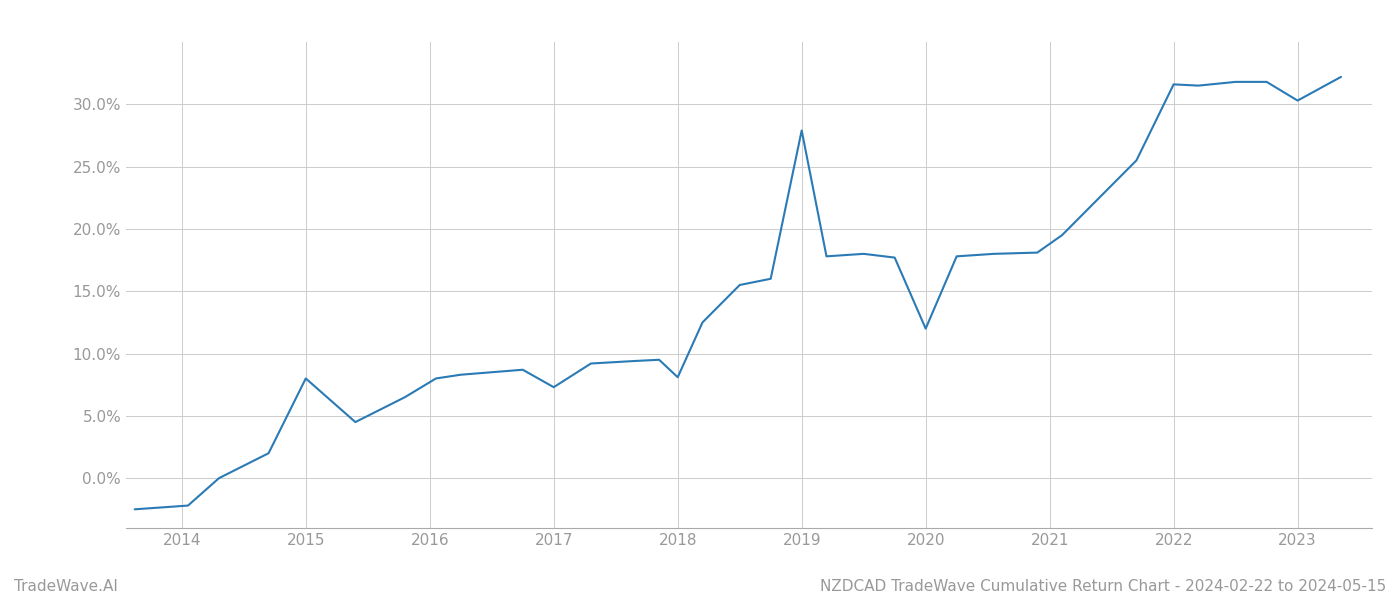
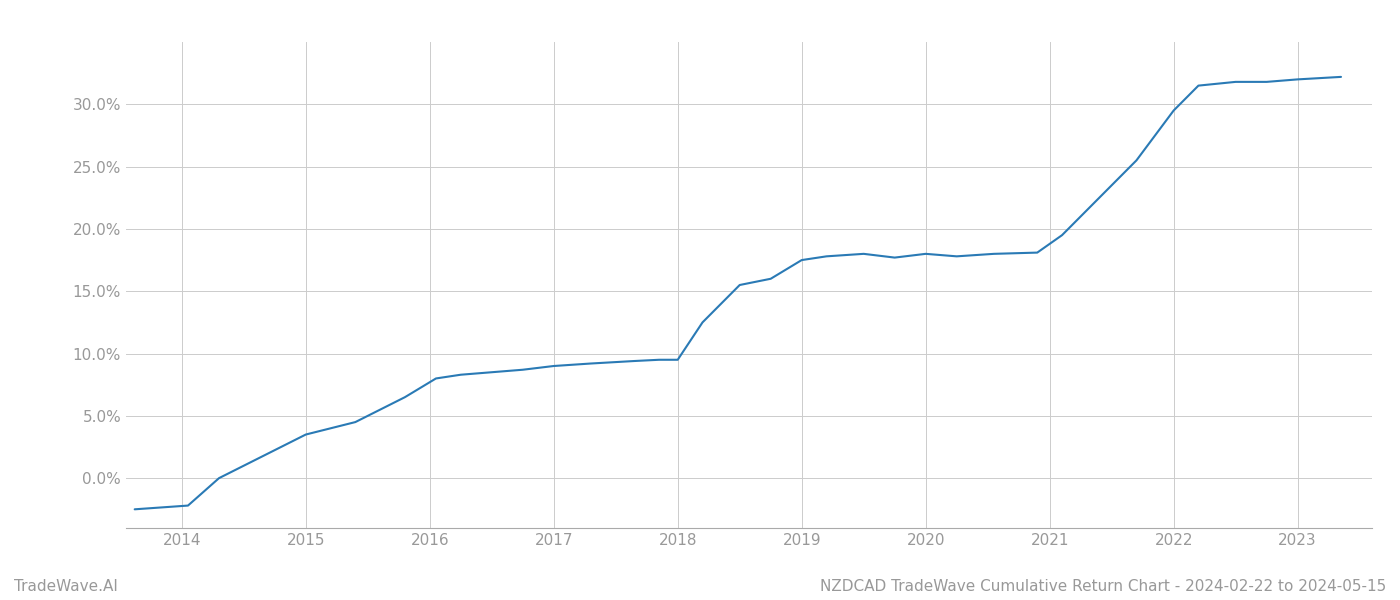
2015: 8.0% -> 3.5%
2017: 7.3% -> 9.0%
2018: 8.1% -> 9.5%
2019: 27.9% -> 17.5%
2020: 12.0% -> 18.0%
2022: 31.6% -> 29.5%
2023: 30.3% -> 32.0%
